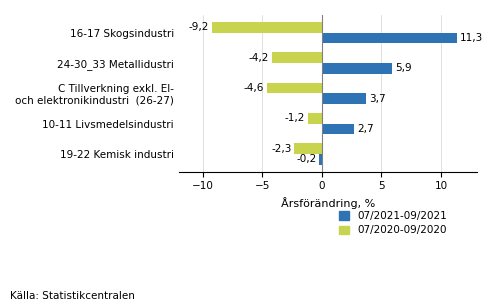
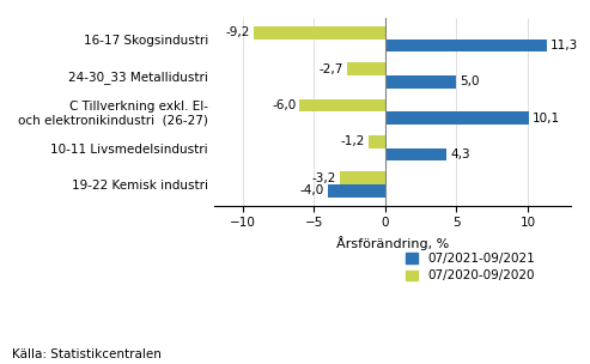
07/2020-09/2020/24-30_33 Metallidustri: -4,2 -> -2,7
07/2021-09/2021/24-30_33 Metallidustri: 5,9 -> 5,0
07/2020-09/2020/C Tillverkning exkl. El- och elektronikindustri (26-27): -4,6 -> -6,0
07/2021-09/2021/C Tillverkning exkl. El- och elektronikindustri (26-27): 3,7 -> 10,1
07/2021-09/2021/10-11 Livsmedelsindustri: 2,7 -> 4,3
07/2020-09/2020/19-22 Kemisk industri: -2,3 -> -3,2
07/2021-09/2021/19-22 Kemisk industri: -0,2 -> -4,0
